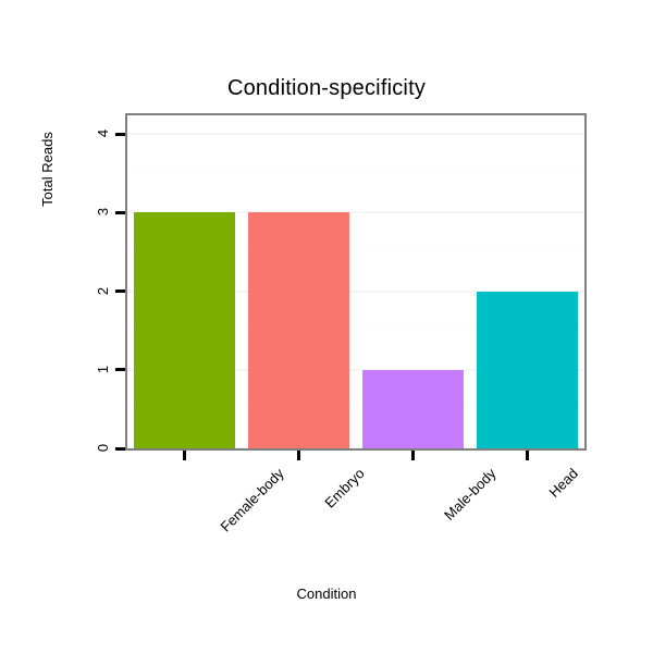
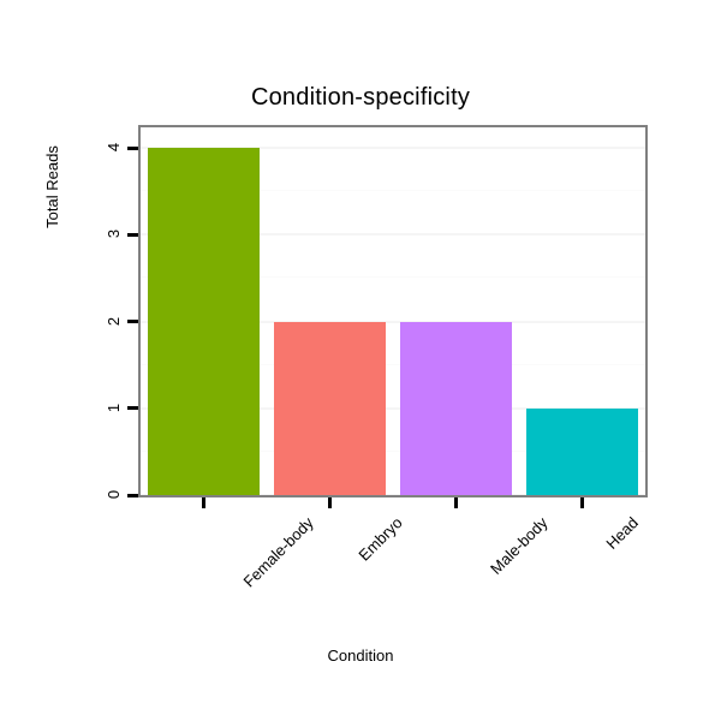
Female-body: 3 -> 4
Embryo: 3 -> 2
Male-body: 1 -> 2
Head: 2 -> 1
